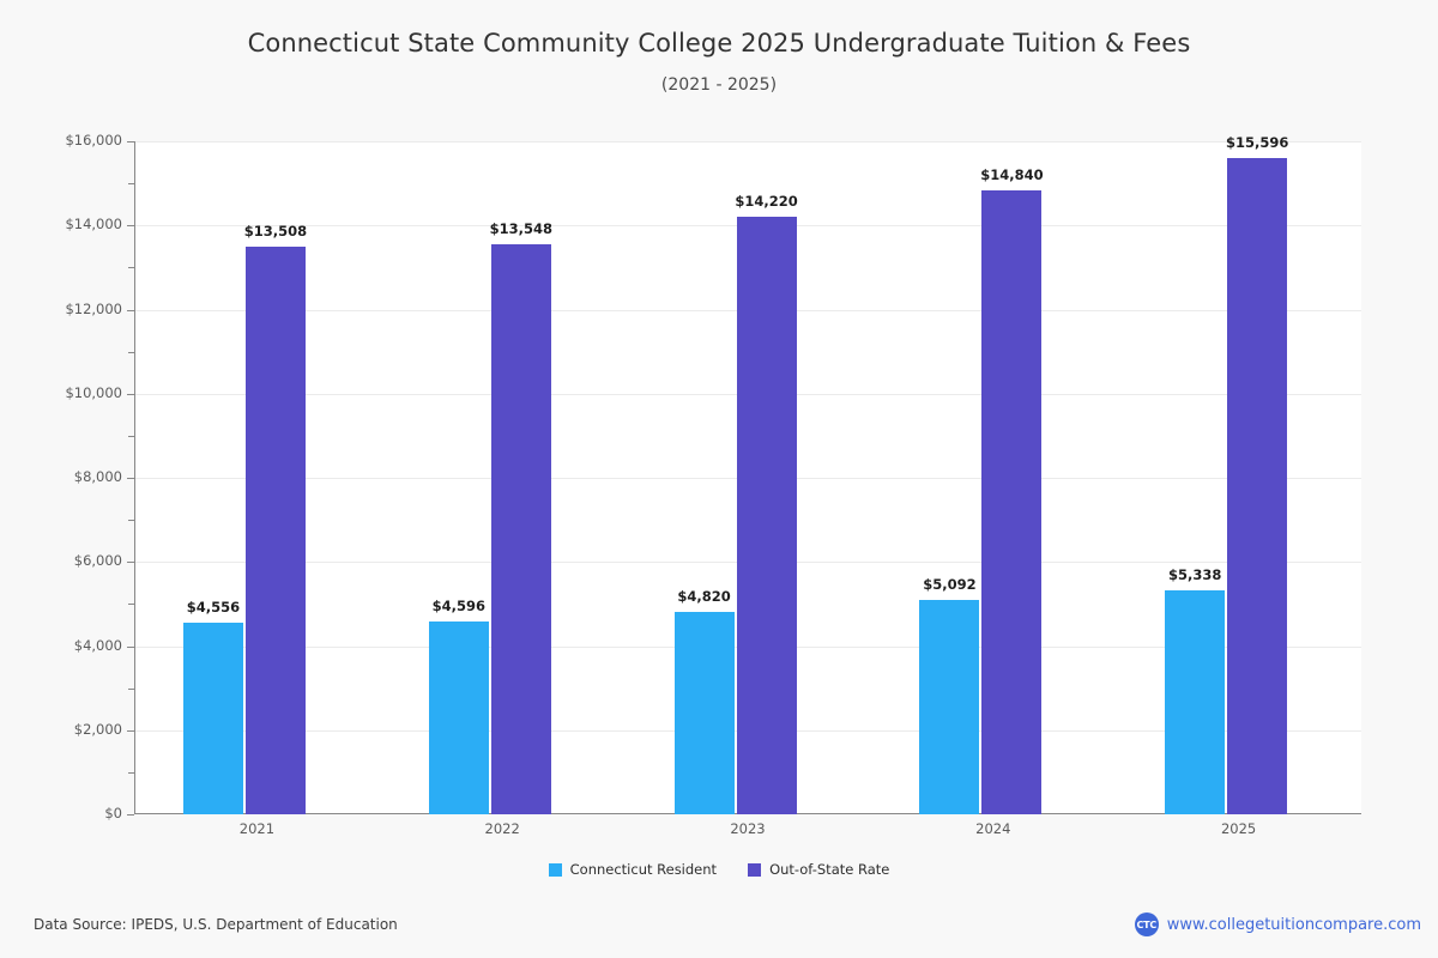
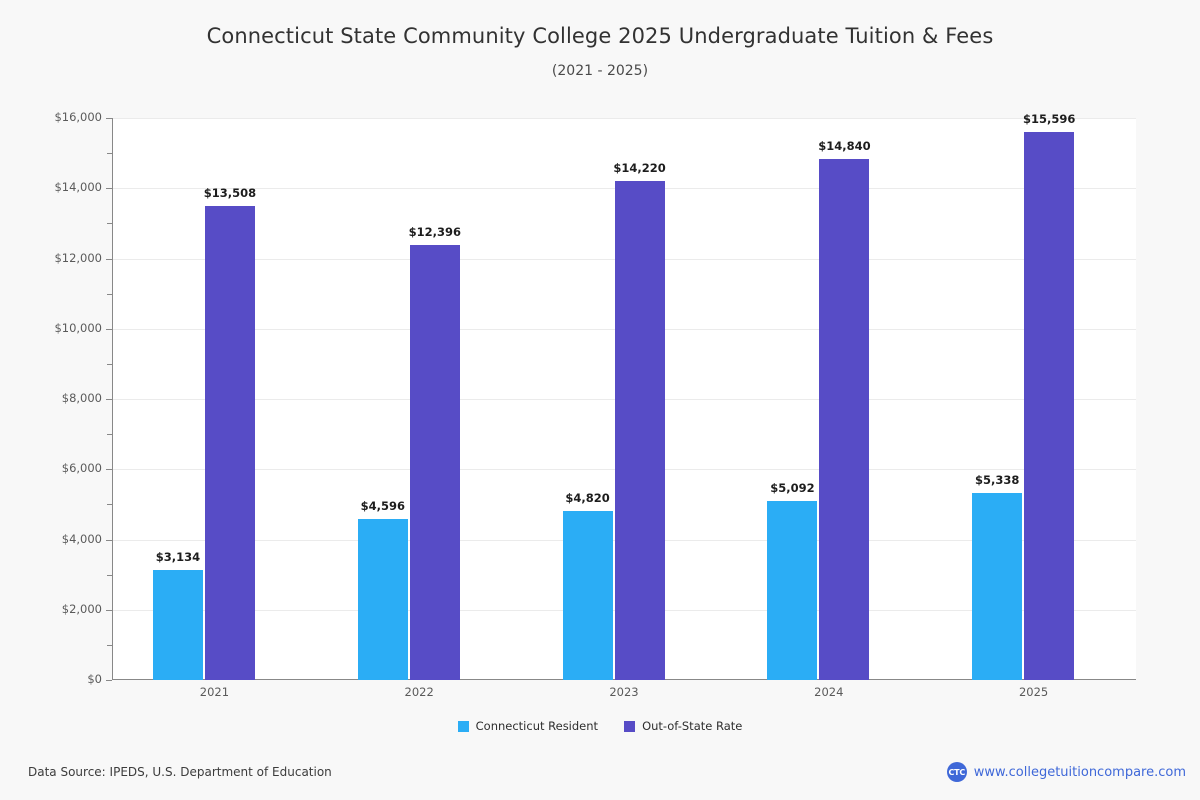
Connecticut Resident/2021: $4,556 -> $3,134
Out-of-State Rate/2022: $13,548 -> $12,396
